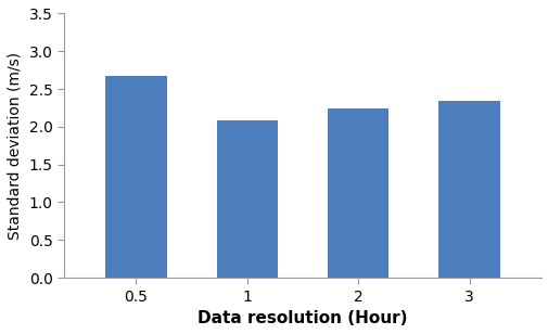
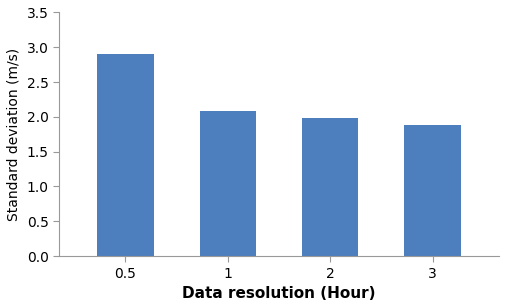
0.5: 2.68 -> 2.91
2: 2.24 -> 1.98
3: 2.34 -> 1.88
